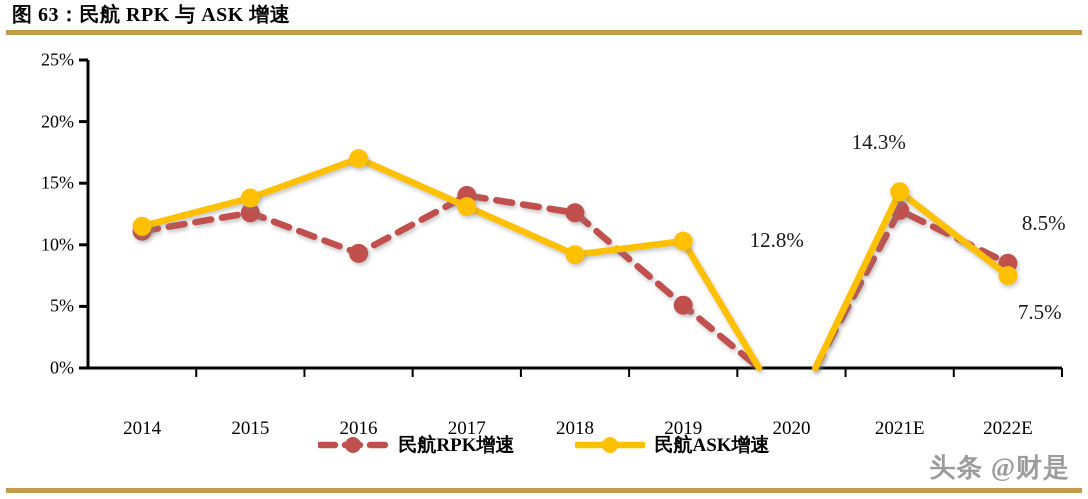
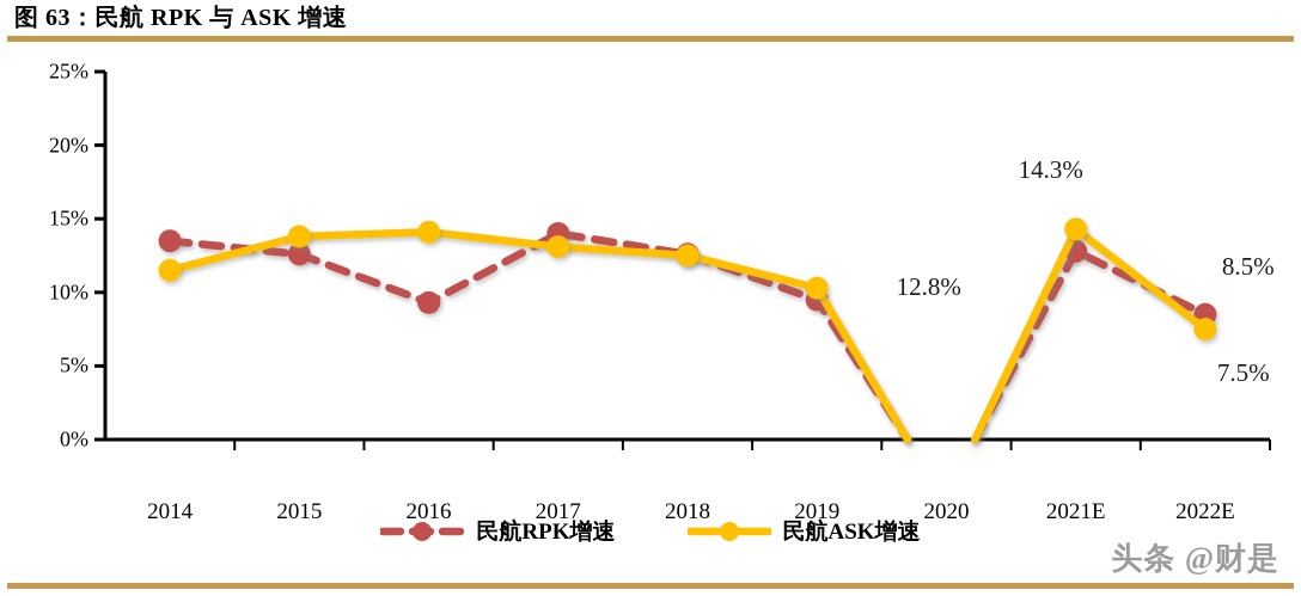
民航RPK增速/2014: 11.1% -> 13.5%
民航ASK增速/2016: 17.0% -> 14.1%
民航ASK增速/2018: 9.2% -> 12.5%
民航RPK增速/2019: 5.1% -> 9.5%
